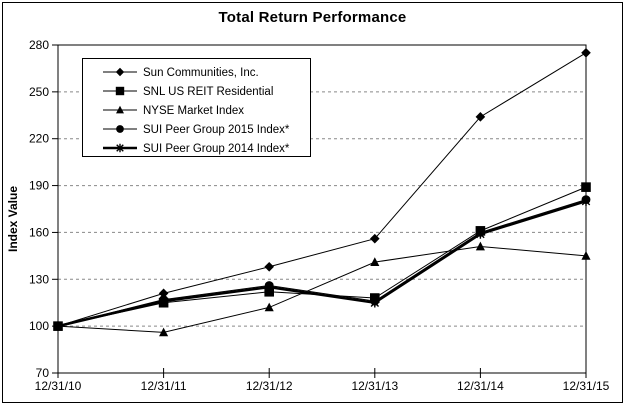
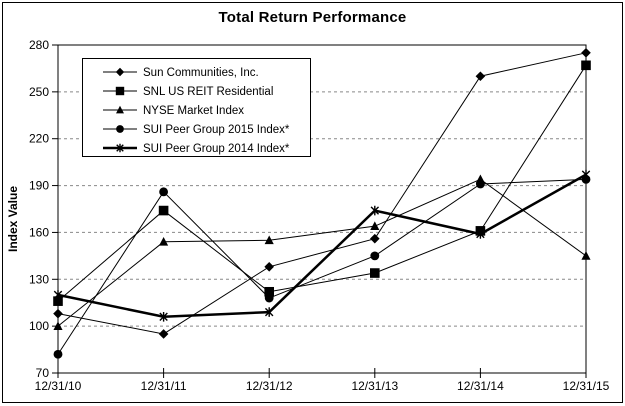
Sun Communities, Inc./12/31/10: 100 -> 108
SNL US REIT Residential/12/31/10: 100 -> 116
SUI Peer Group 2015 Index*/12/31/10: 100 -> 82
SUI Peer Group 2014 Index*/12/31/10: 100 -> 120
Sun Communities, Inc./12/31/11: 121 -> 95
SNL US REIT Residential/12/31/11: 115 -> 174
NYSE Market Index/12/31/11: 96 -> 154
SUI Peer Group 2015 Index*/12/31/11: 117 -> 186
SUI Peer Group 2014 Index*/12/31/11: 116 -> 106
NYSE Market Index/12/31/12: 112 -> 155
SUI Peer Group 2015 Index*/12/31/12: 126 -> 118
SUI Peer Group 2014 Index*/12/31/12: 125 -> 109
SNL US REIT Residential/12/31/13: 118 -> 134
NYSE Market Index/12/31/13: 141 -> 164
SUI Peer Group 2015 Index*/12/31/13: 116 -> 145
SUI Peer Group 2014 Index*/12/31/13: 115 -> 174
Sun Communities, Inc./12/31/14: 234 -> 260
NYSE Market Index/12/31/14: 151 -> 194
SUI Peer Group 2015 Index*/12/31/14: 160 -> 191
SNL US REIT Residential/12/31/15: 189 -> 267
SUI Peer Group 2015 Index*/12/31/15: 181 -> 194
SUI Peer Group 2014 Index*/12/31/15: 180 -> 197
